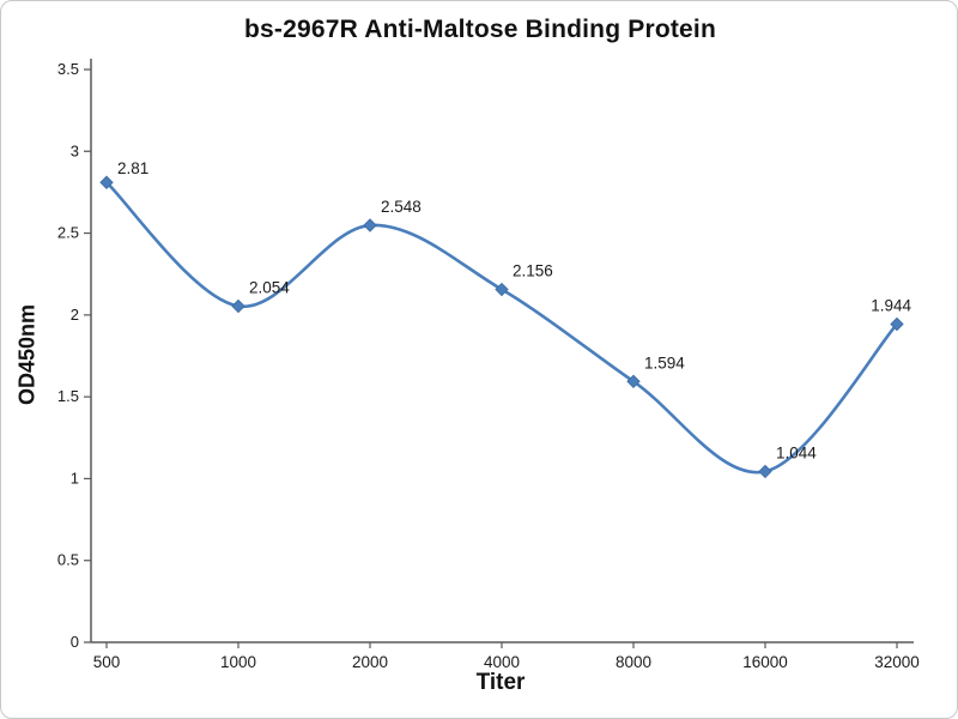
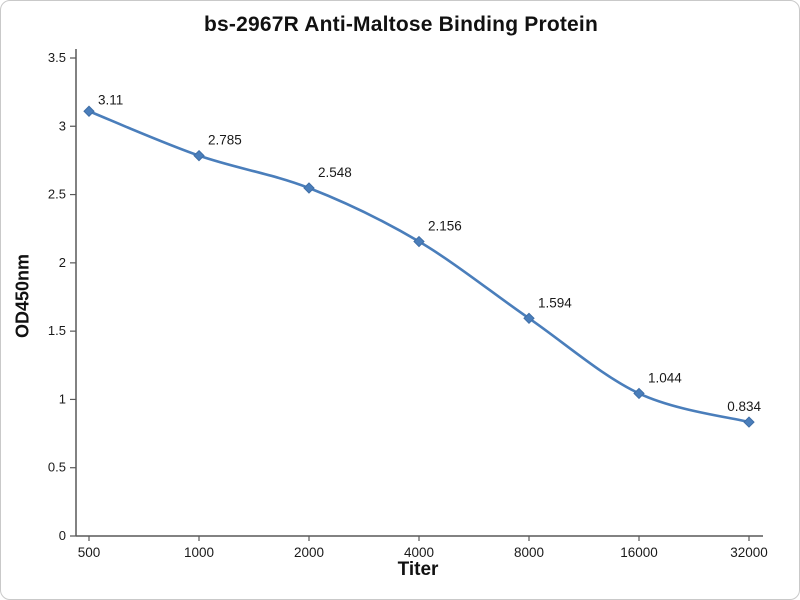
500: 2.81 -> 3.11
1000: 2.054 -> 2.785
32000: 1.944 -> 0.834
